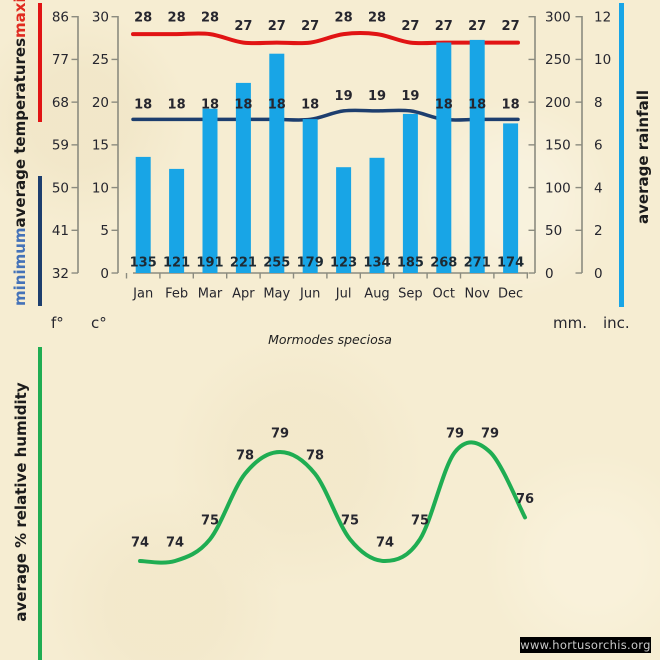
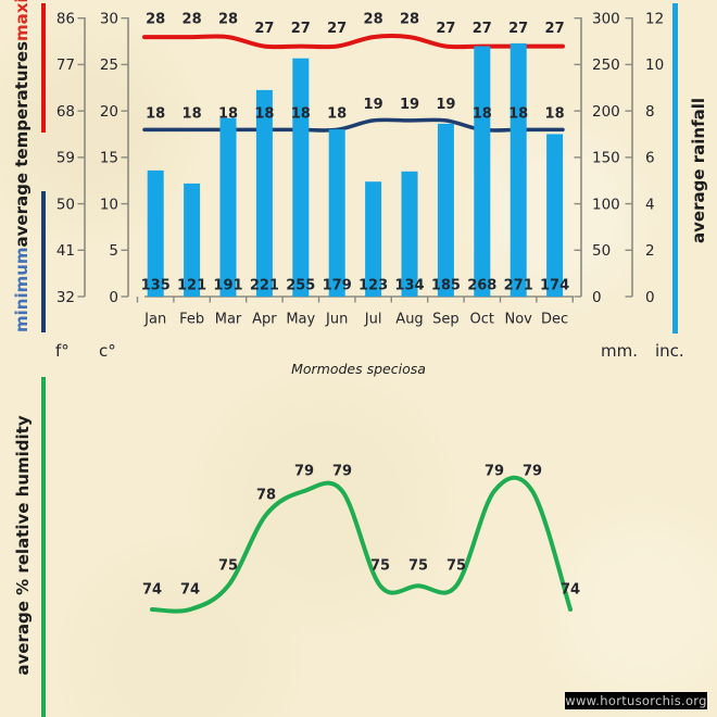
average % relative humidity/Jun: 78 -> 79
average % relative humidity/Aug: 74 -> 75
average % relative humidity/Dec: 76 -> 74
